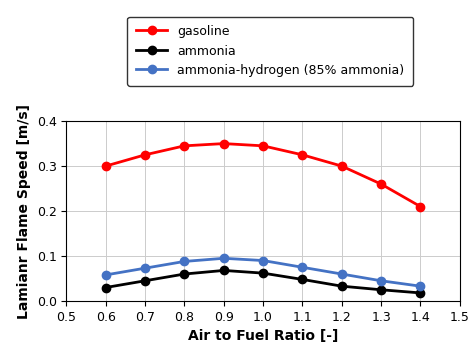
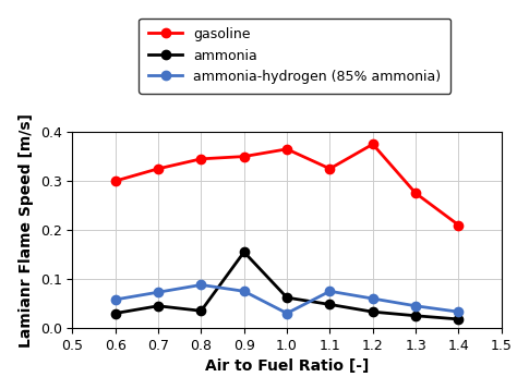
ammonia/0.8: 0.060 -> 0.035
ammonia/0.9: 0.068 -> 0.155
ammonia-hydrogen (85% ammonia)/0.9: 0.095 -> 0.075
gasoline/1.0: 0.345 -> 0.365
ammonia-hydrogen (85% ammonia)/1.0: 0.090 -> 0.030
gasoline/1.2: 0.300 -> 0.375
gasoline/1.3: 0.260 -> 0.275
